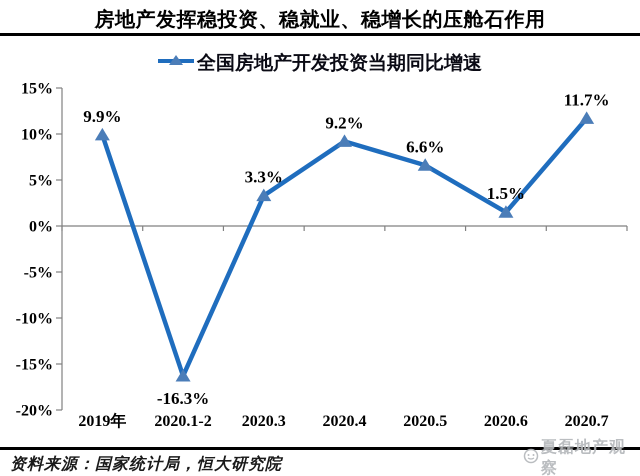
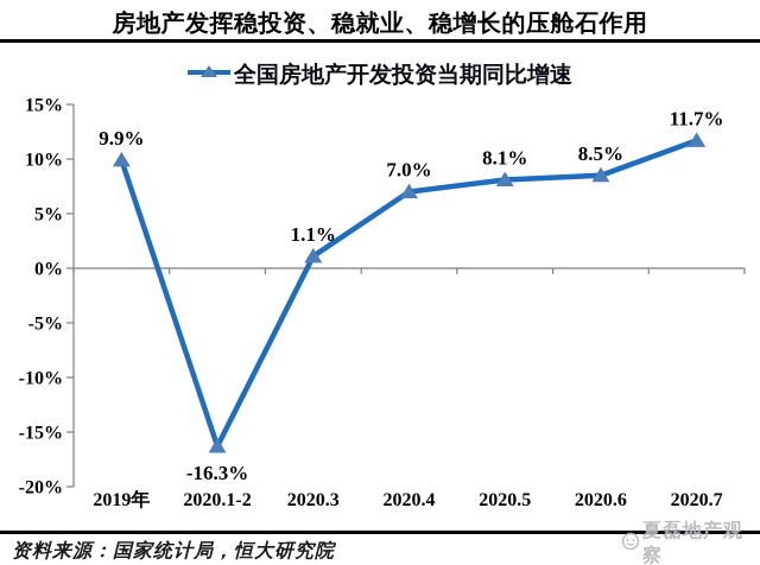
2020.3: 3.3% -> 1.1%
2020.4: 9.2% -> 7.0%
2020.5: 6.6% -> 8.1%
2020.6: 1.5% -> 8.5%
